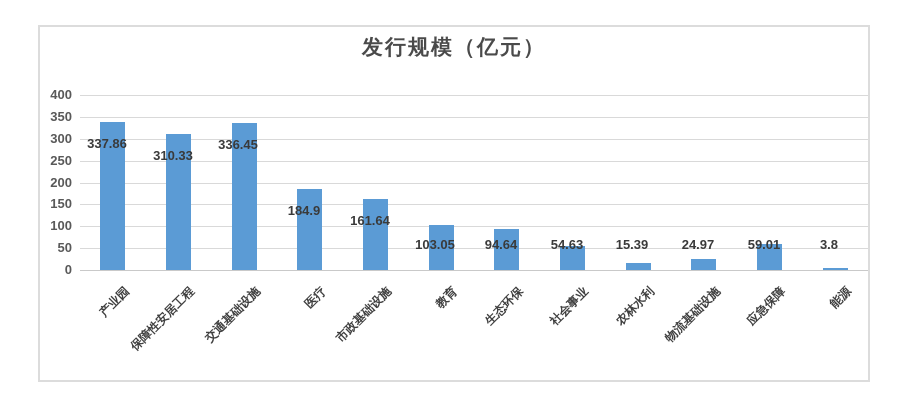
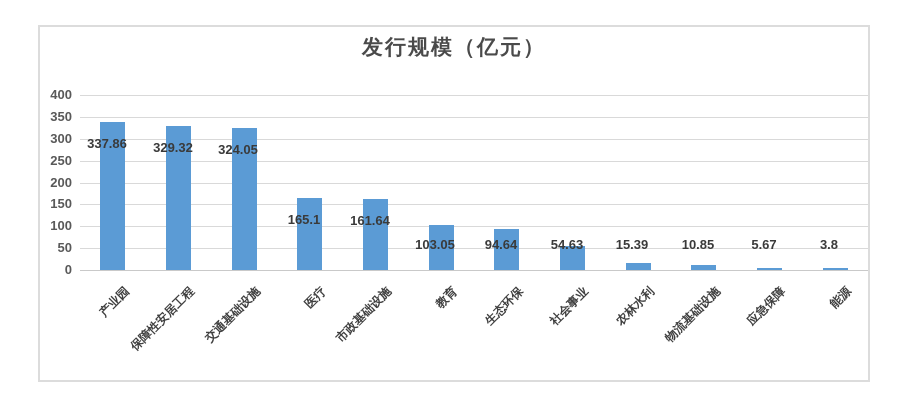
保障性安居工程: 310.33 -> 329.32
交通基础设施: 336.45 -> 324.05
医疗: 184.9 -> 165.1
物流基础设施: 24.97 -> 10.85
应急保障: 59.01 -> 5.67
